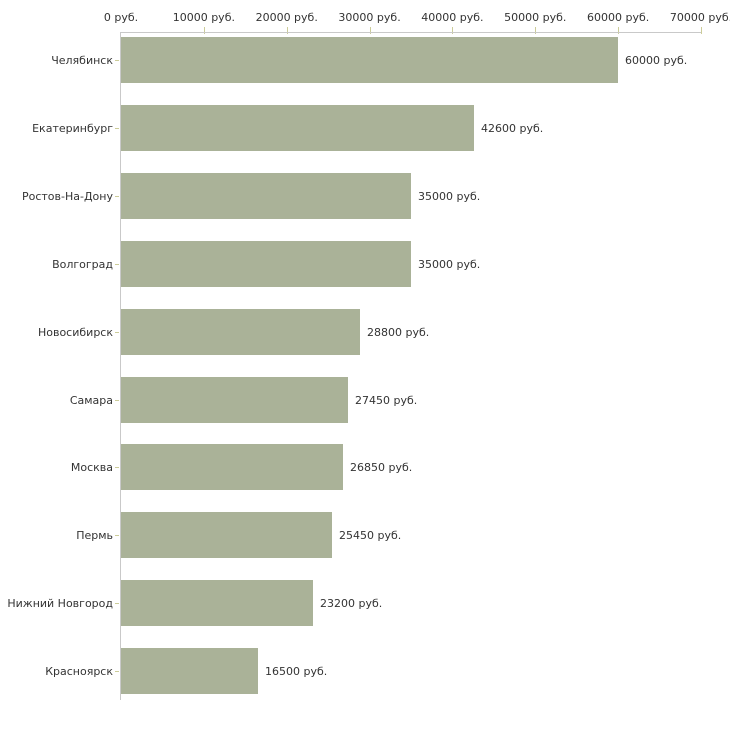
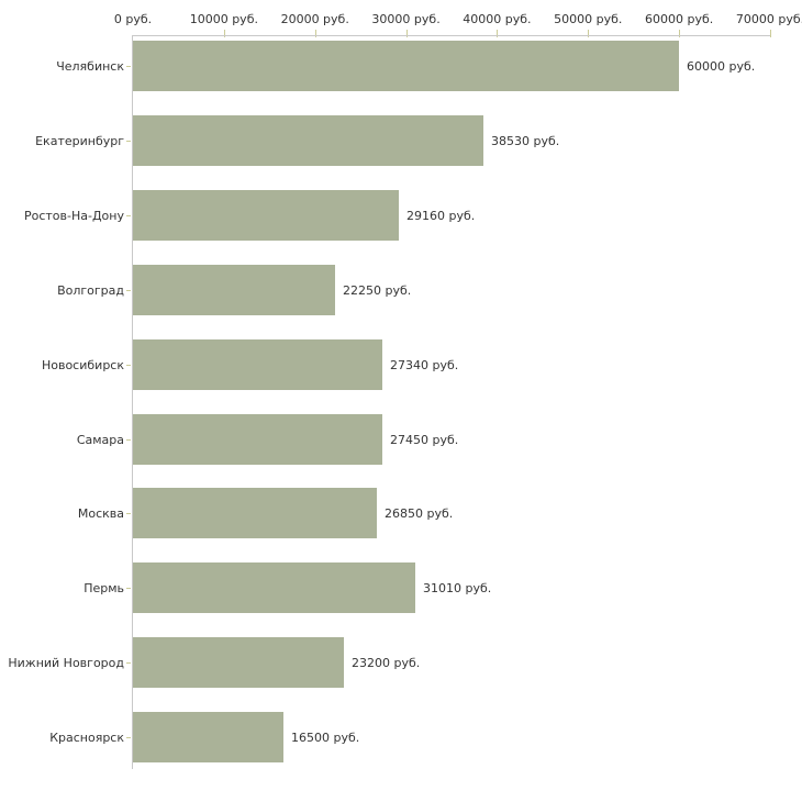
Екатеринбург: 42600 -> 38530
Ростов-На-Дону: 35000 -> 29160
Волгоград: 35000 -> 22250
Новосибирск: 28800 -> 27340
Пермь: 25450 -> 31010
